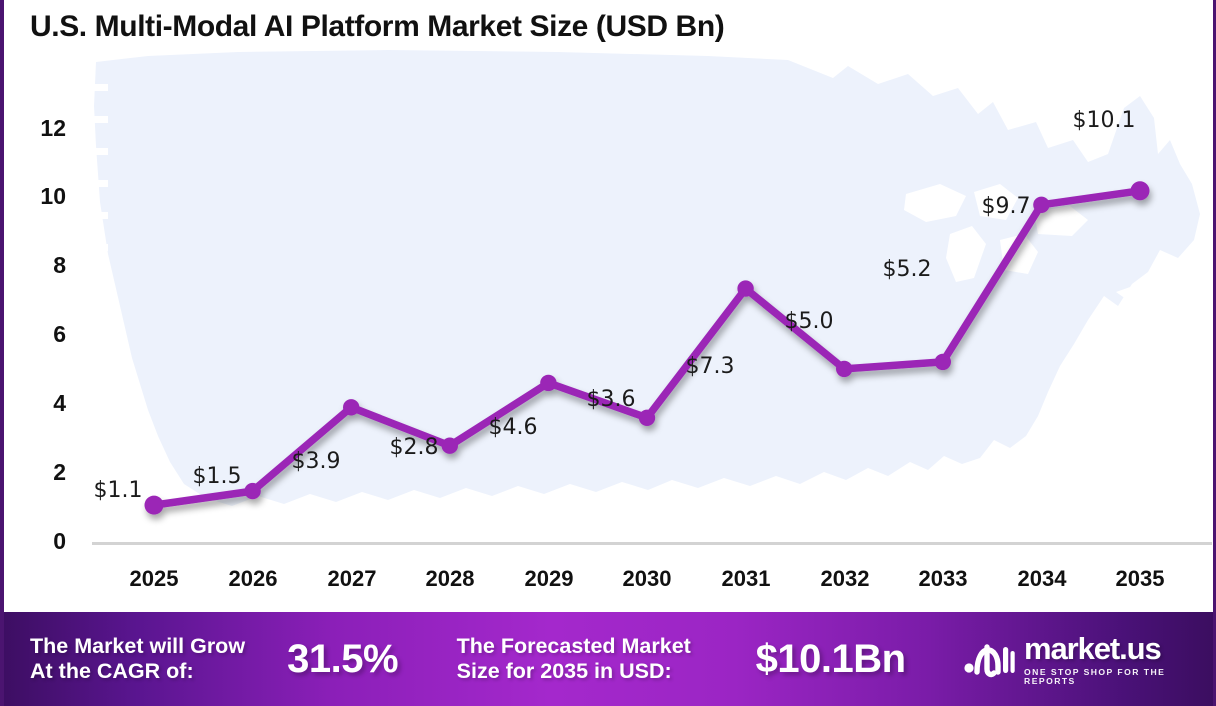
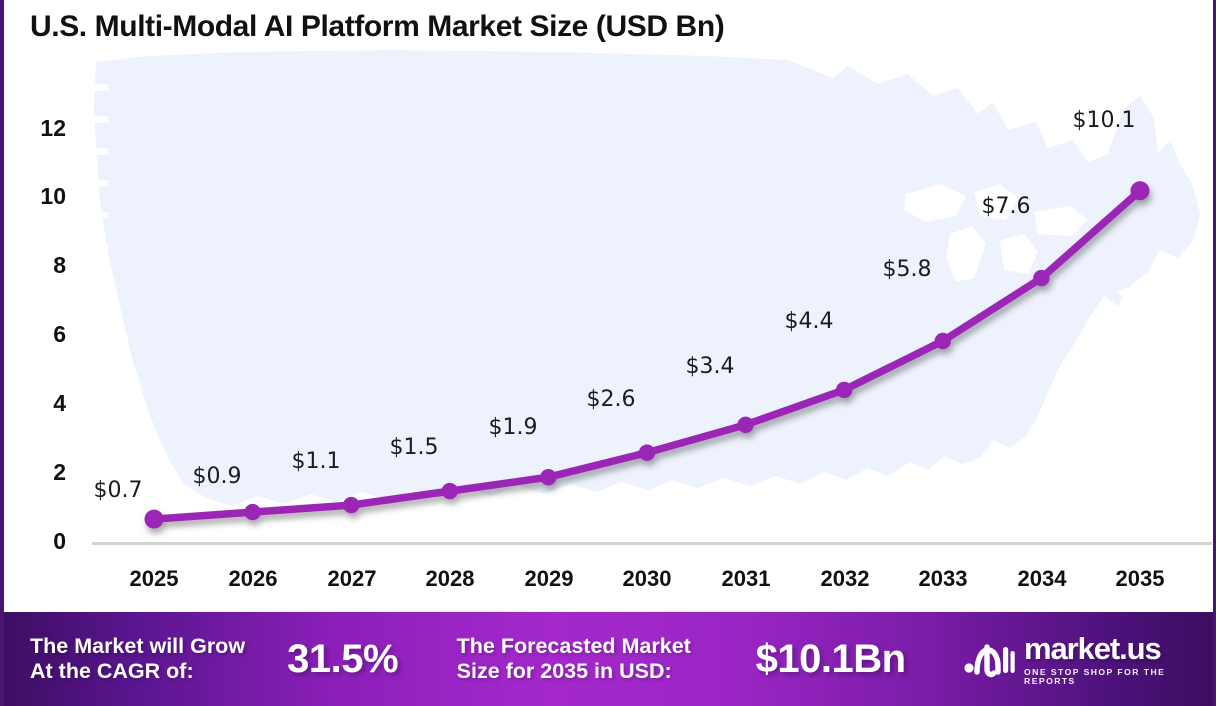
2025: $1.1 -> $0.7
2026: $1.5 -> $0.9
2027: $3.9 -> $1.1
2028: $2.8 -> $1.5
2029: $4.6 -> $1.9
2030: $3.6 -> $2.6
2031: $7.3 -> $3.4
2032: $5.0 -> $4.4
2033: $5.2 -> $5.8
2034: $9.7 -> $7.6
